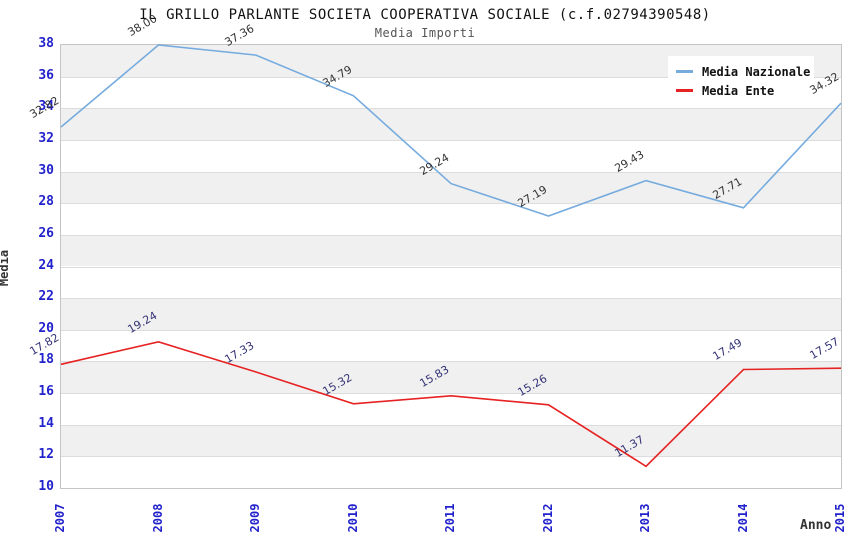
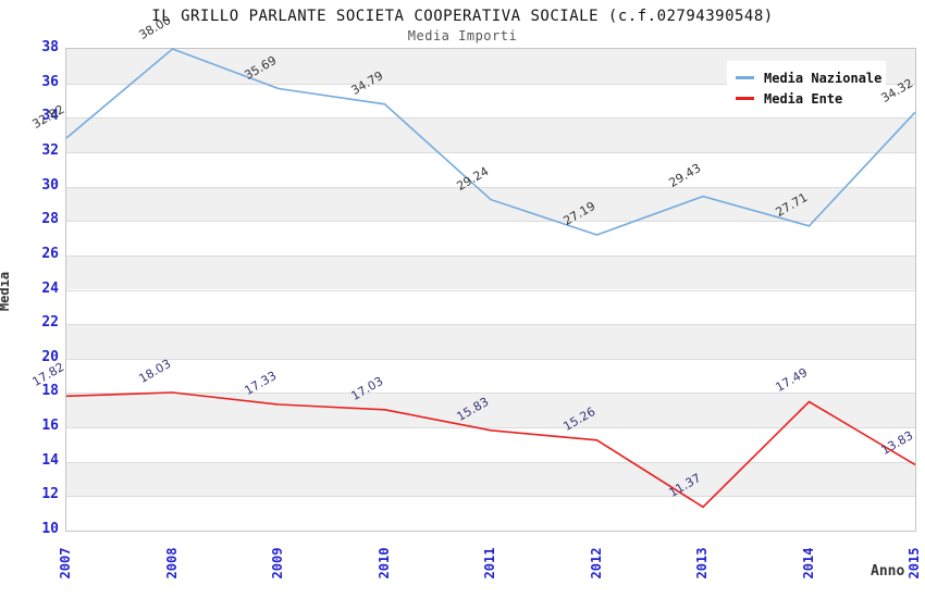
Media Ente/2008: 19.24 -> 18.03
Media Nazionale/2009: 37.36 -> 35.69
Media Ente/2010: 15.32 -> 17.03
Media Ente/2015: 17.57 -> 13.83
